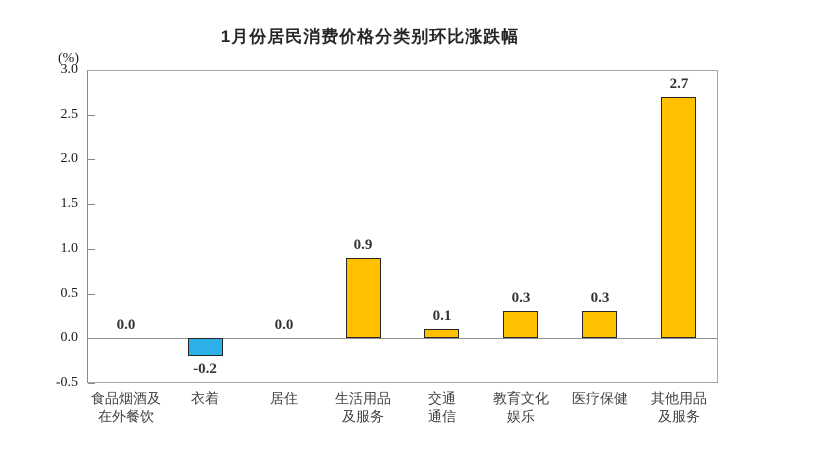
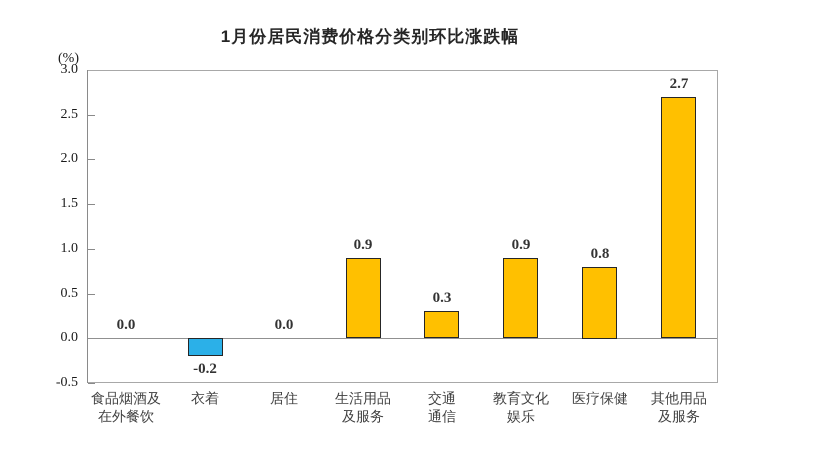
交通通信: 0.1 -> 0.3
教育文化娱乐: 0.3 -> 0.9
医疗保健: 0.3 -> 0.8
